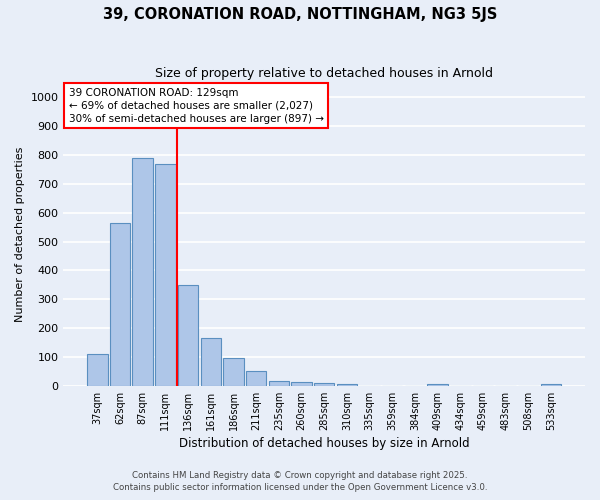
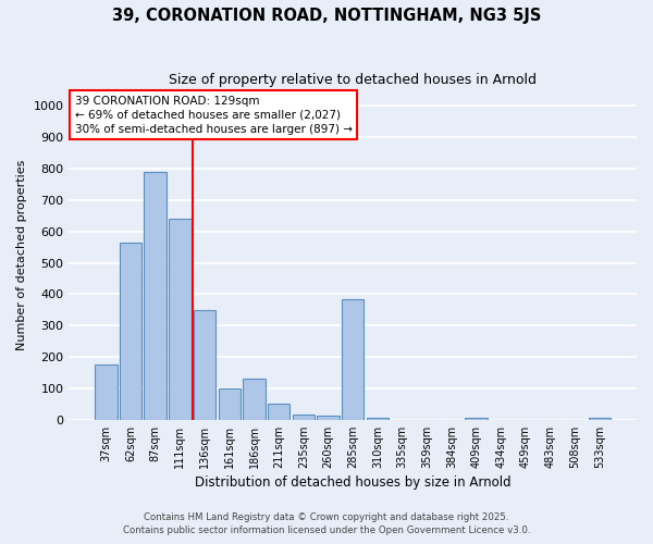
37sqm: 110 -> 175
111sqm: 770 -> 640
161sqm: 165 -> 100
186sqm: 95 -> 130
285sqm: 10 -> 385
